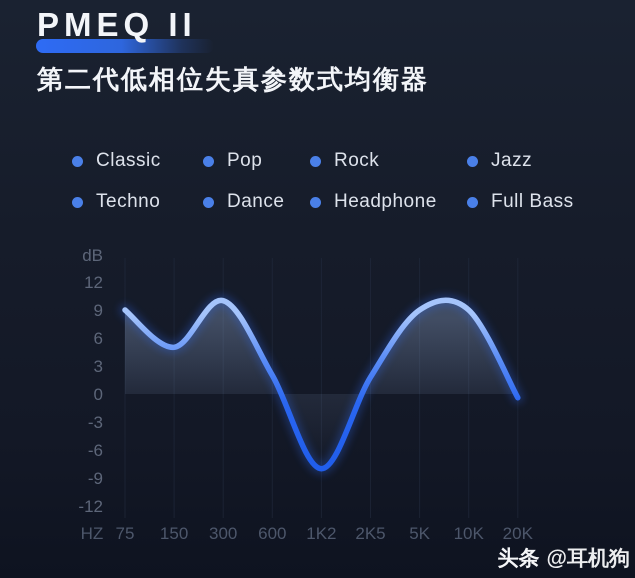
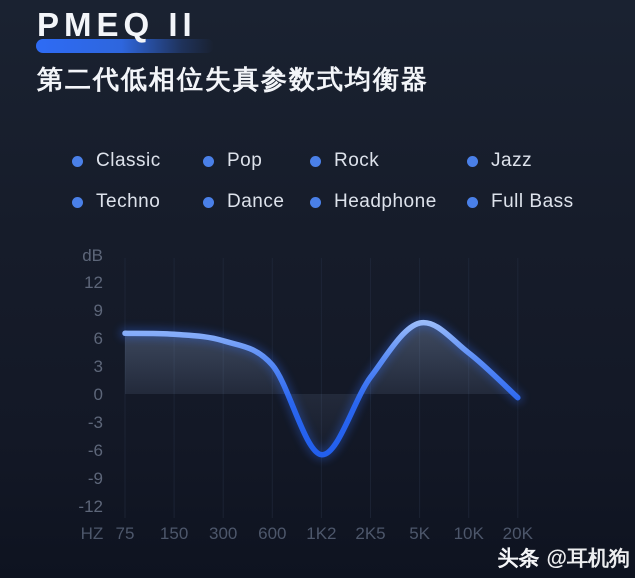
75: 9 -> 6
150: 5 -> 6
300: 10 -> 6
600: 2 -> 3
1K2: -8 -> -6
5K: 9 -> 8
10K: 9 -> 4
